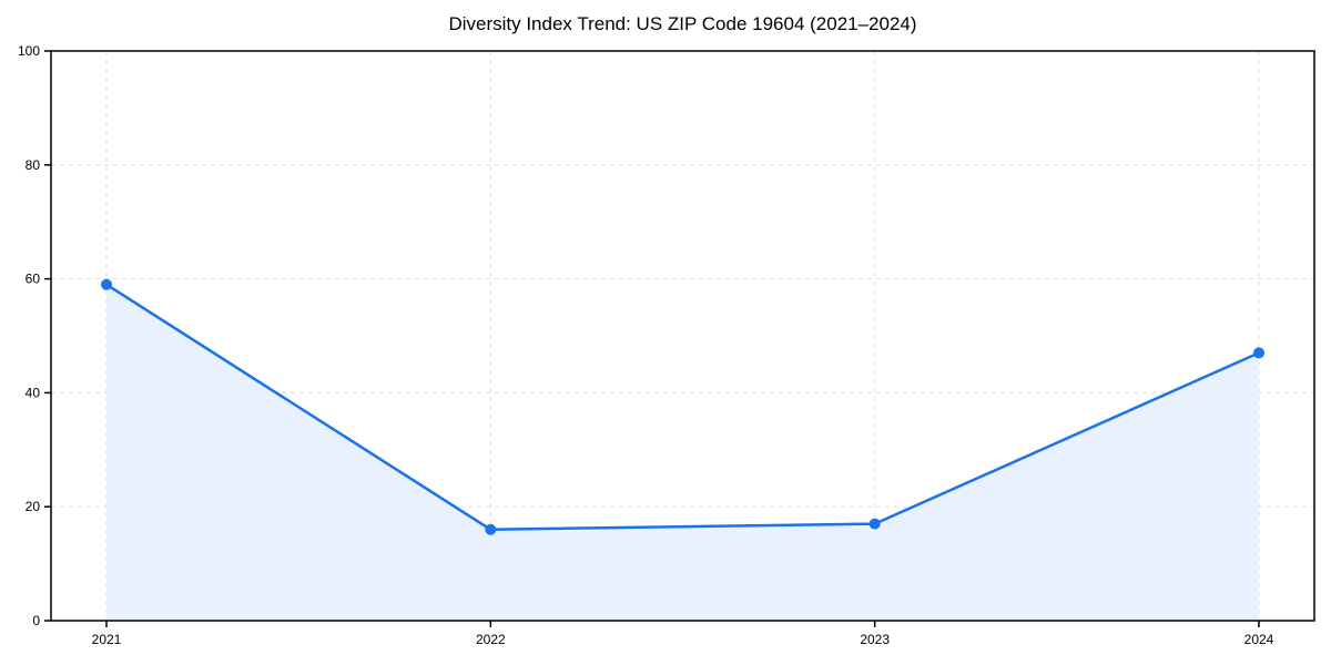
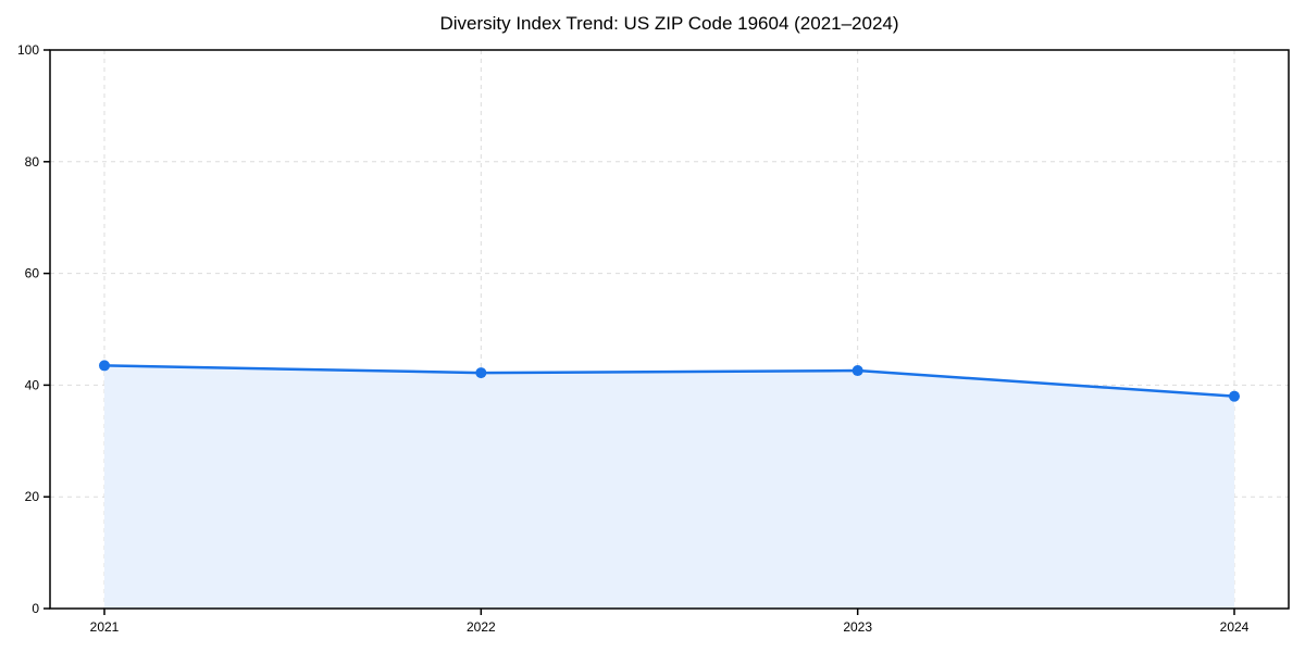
2021: 59 -> 44
2022: 16 -> 42
2023: 17 -> 43
2024: 47 -> 38
